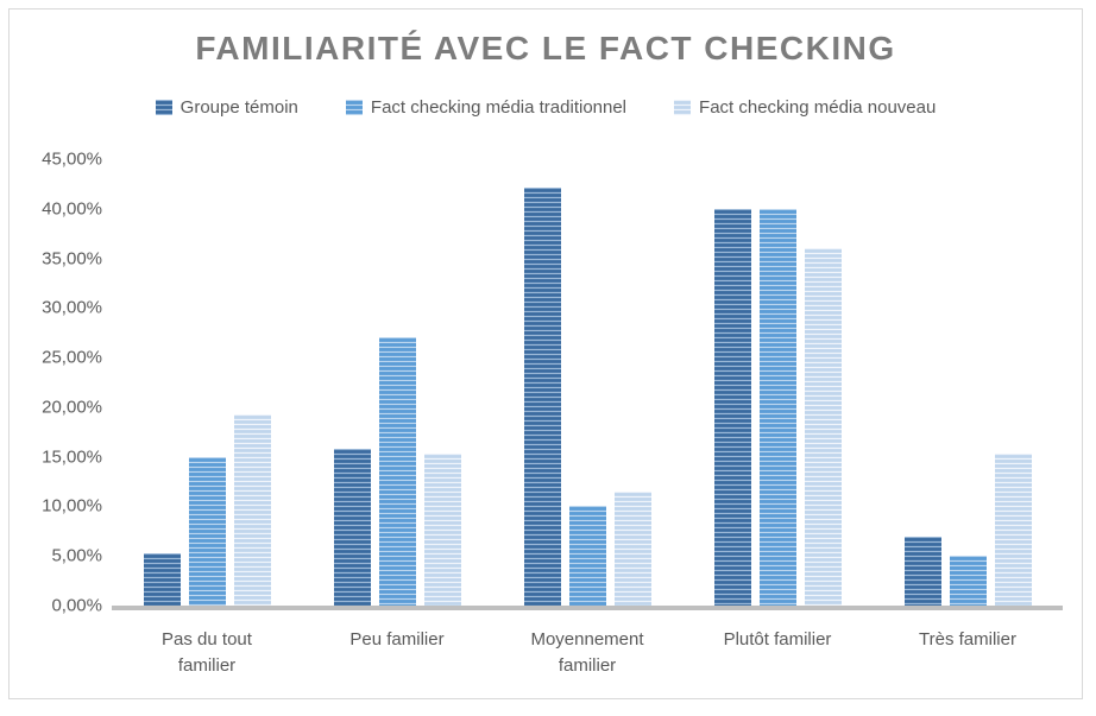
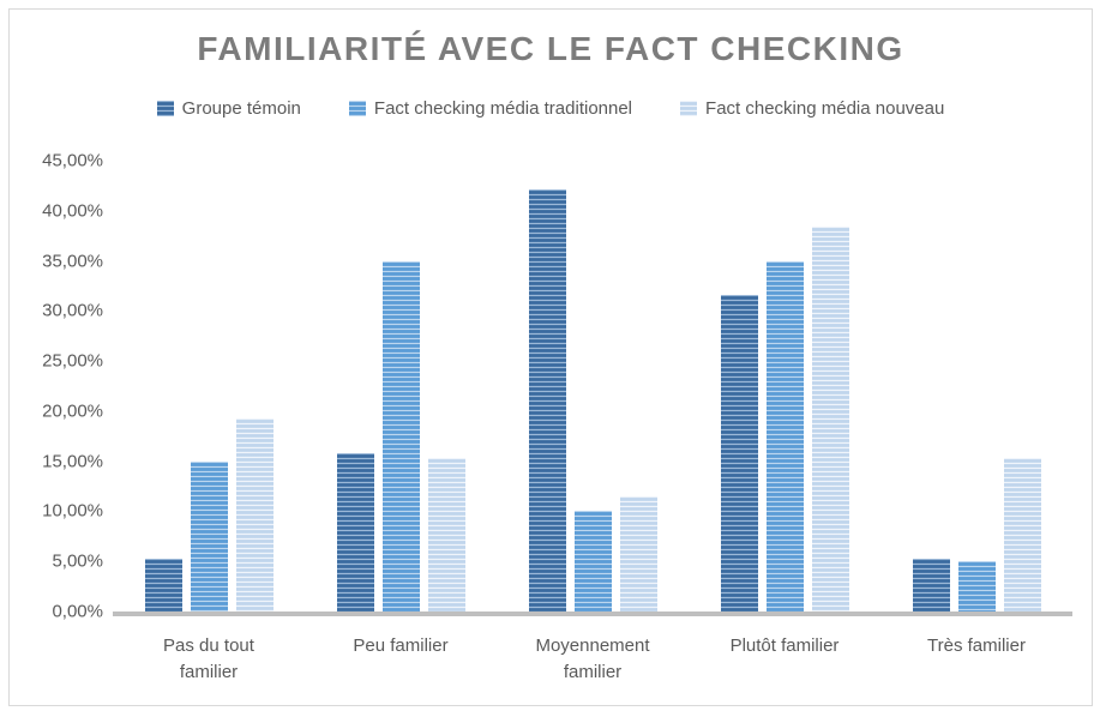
Fact checking média traditionnel/Peu familier: 27% -> 35%
Groupe témoin/Plutôt familier: 40% -> 32%
Fact checking média traditionnel/Plutôt familier: 40% -> 35%
Fact checking média nouveau/Plutôt familier: 36% -> 38%
Groupe témoin/Très familier: 7% -> 5%
